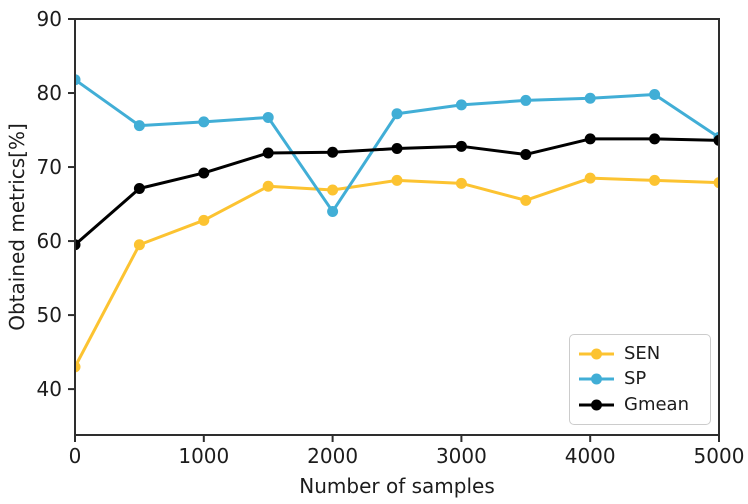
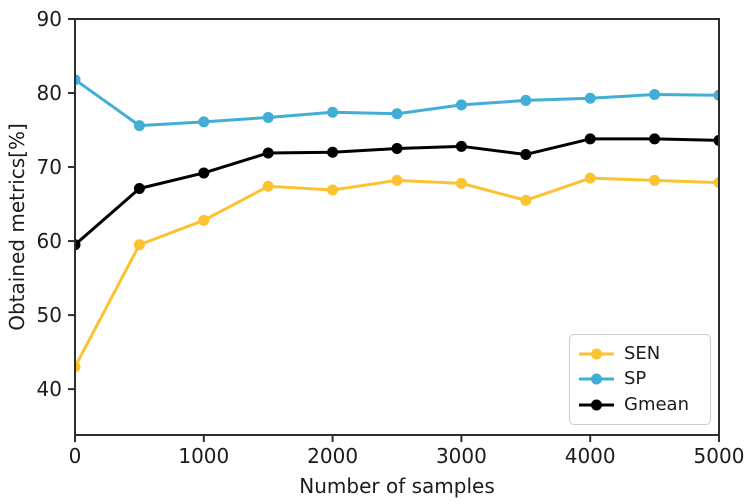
SP/2000: 64 -> 77
SP/5000: 74 -> 80
